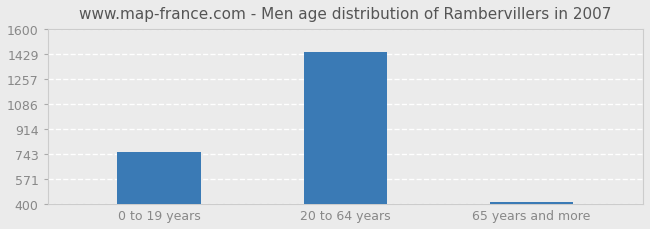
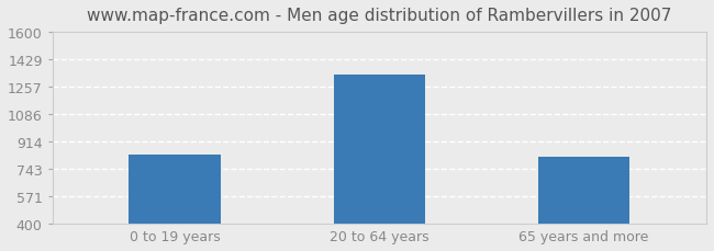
0 to 19 years: 760 -> 830
20 to 64 years: 1440 -> 1330
65 years and more: 420 -> 820
